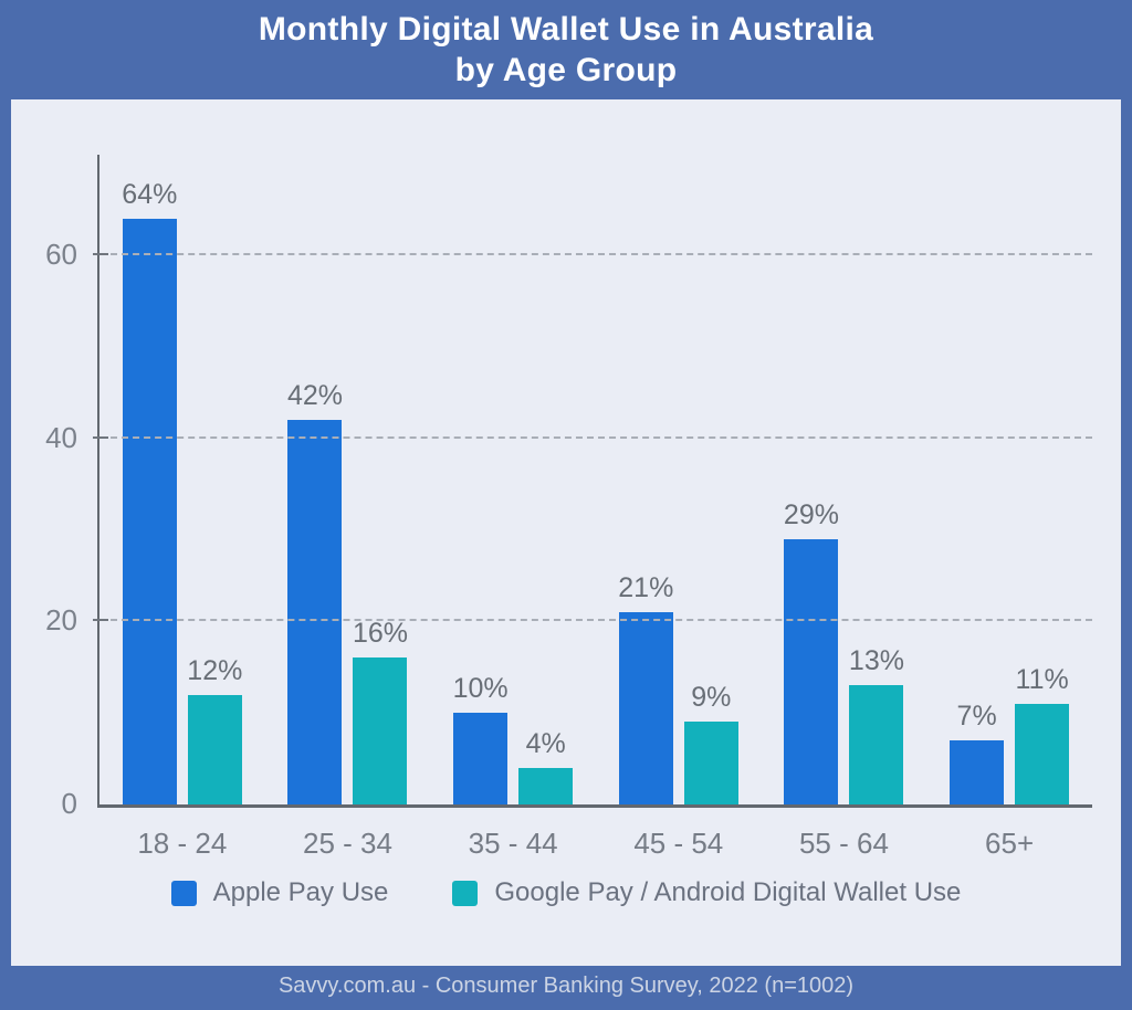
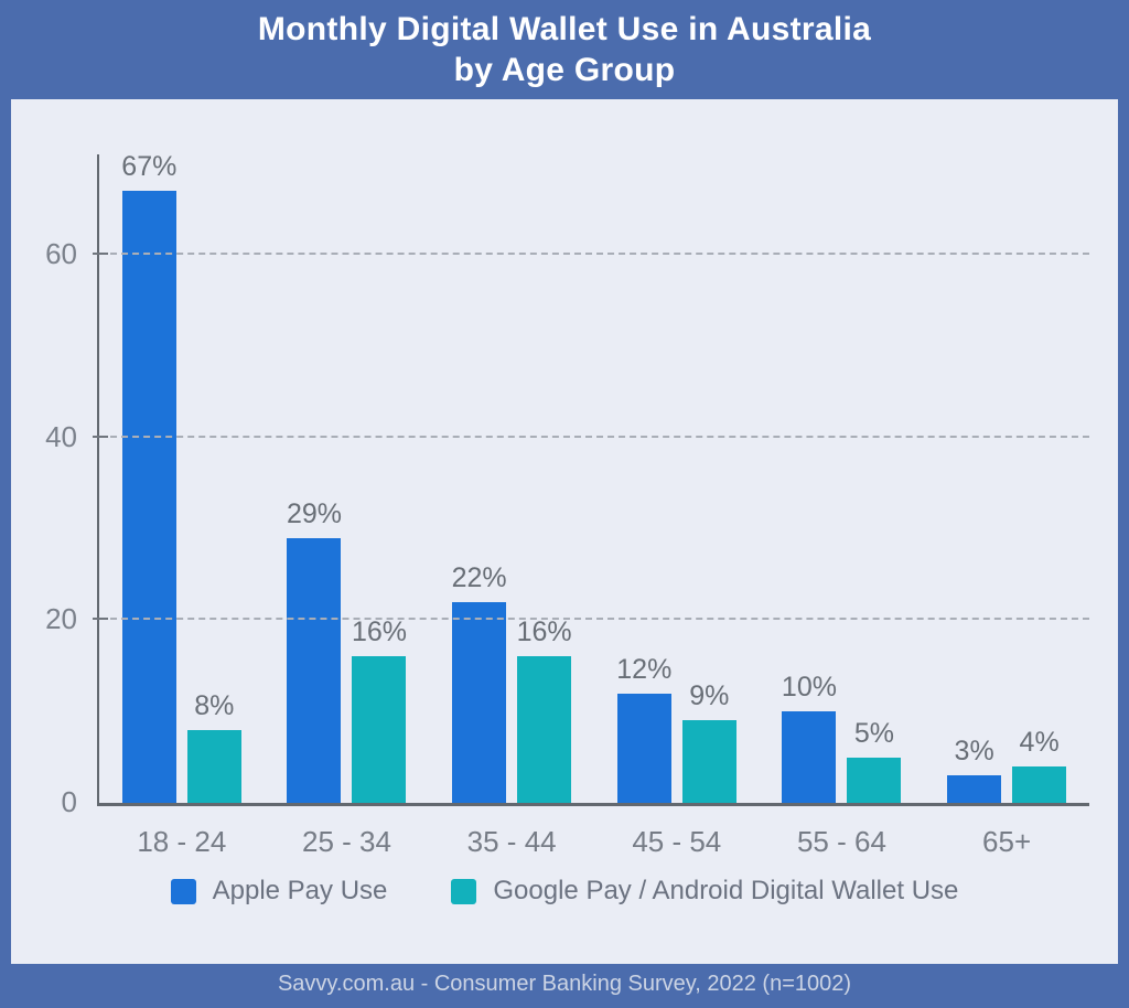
Apple Pay Use/18 - 24: 64% -> 67%
Google Pay / Android Digital Wallet Use/18 - 24: 12% -> 8%
Apple Pay Use/25 - 34: 42% -> 29%
Apple Pay Use/35 - 44: 10% -> 22%
Google Pay / Android Digital Wallet Use/35 - 44: 4% -> 16%
Apple Pay Use/45 - 54: 21% -> 12%
Apple Pay Use/55 - 64: 29% -> 10%
Google Pay / Android Digital Wallet Use/55 - 64: 13% -> 5%
Apple Pay Use/65+: 7% -> 3%
Google Pay / Android Digital Wallet Use/65+: 11% -> 4%
